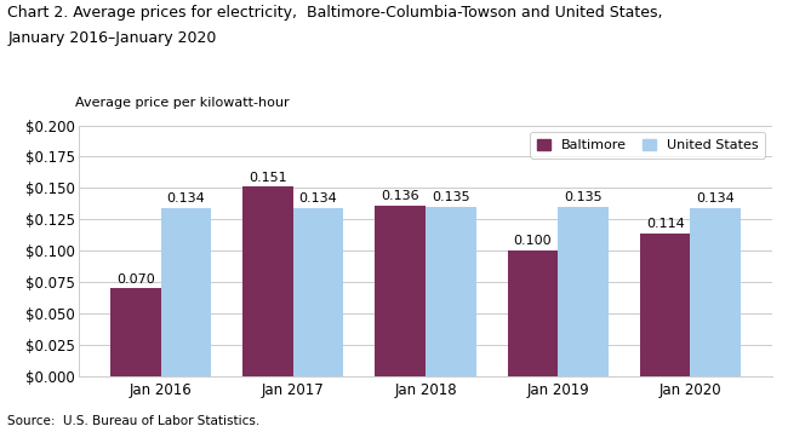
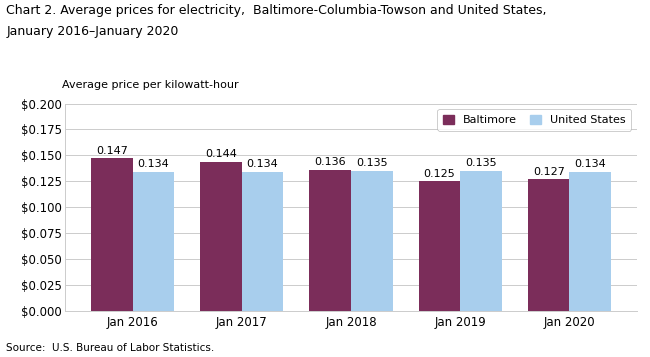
Baltimore/Jan 2016: 0.070 -> 0.147
Baltimore/Jan 2017: 0.151 -> 0.144
Baltimore/Jan 2019: 0.100 -> 0.125
Baltimore/Jan 2020: 0.114 -> 0.127
